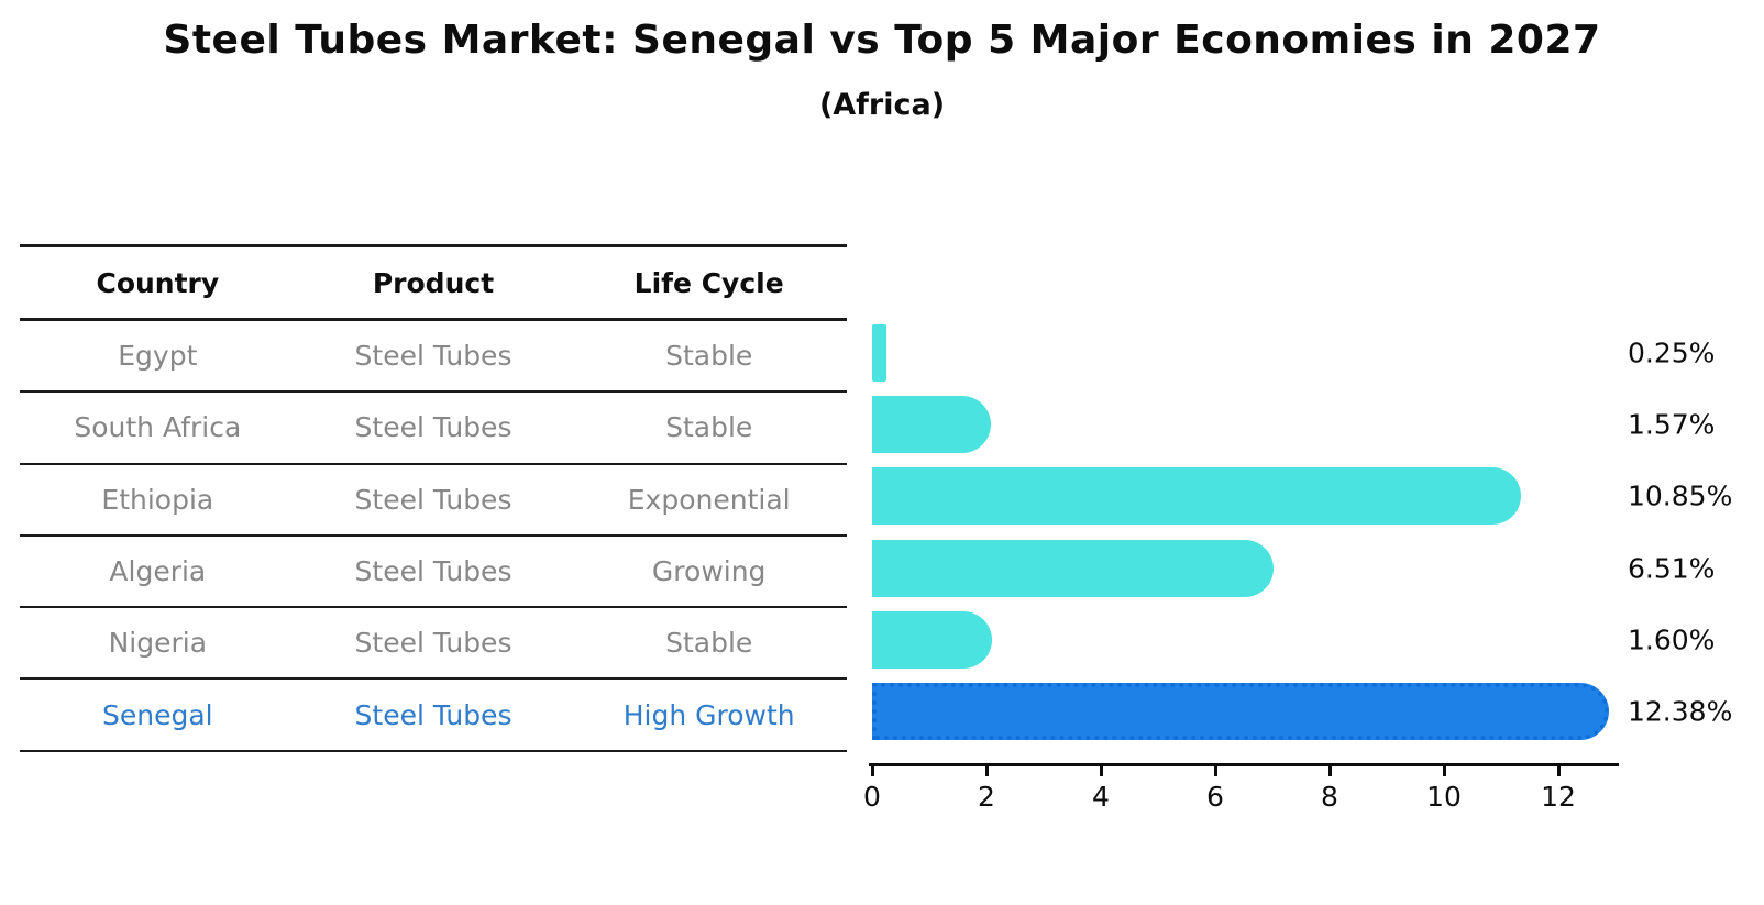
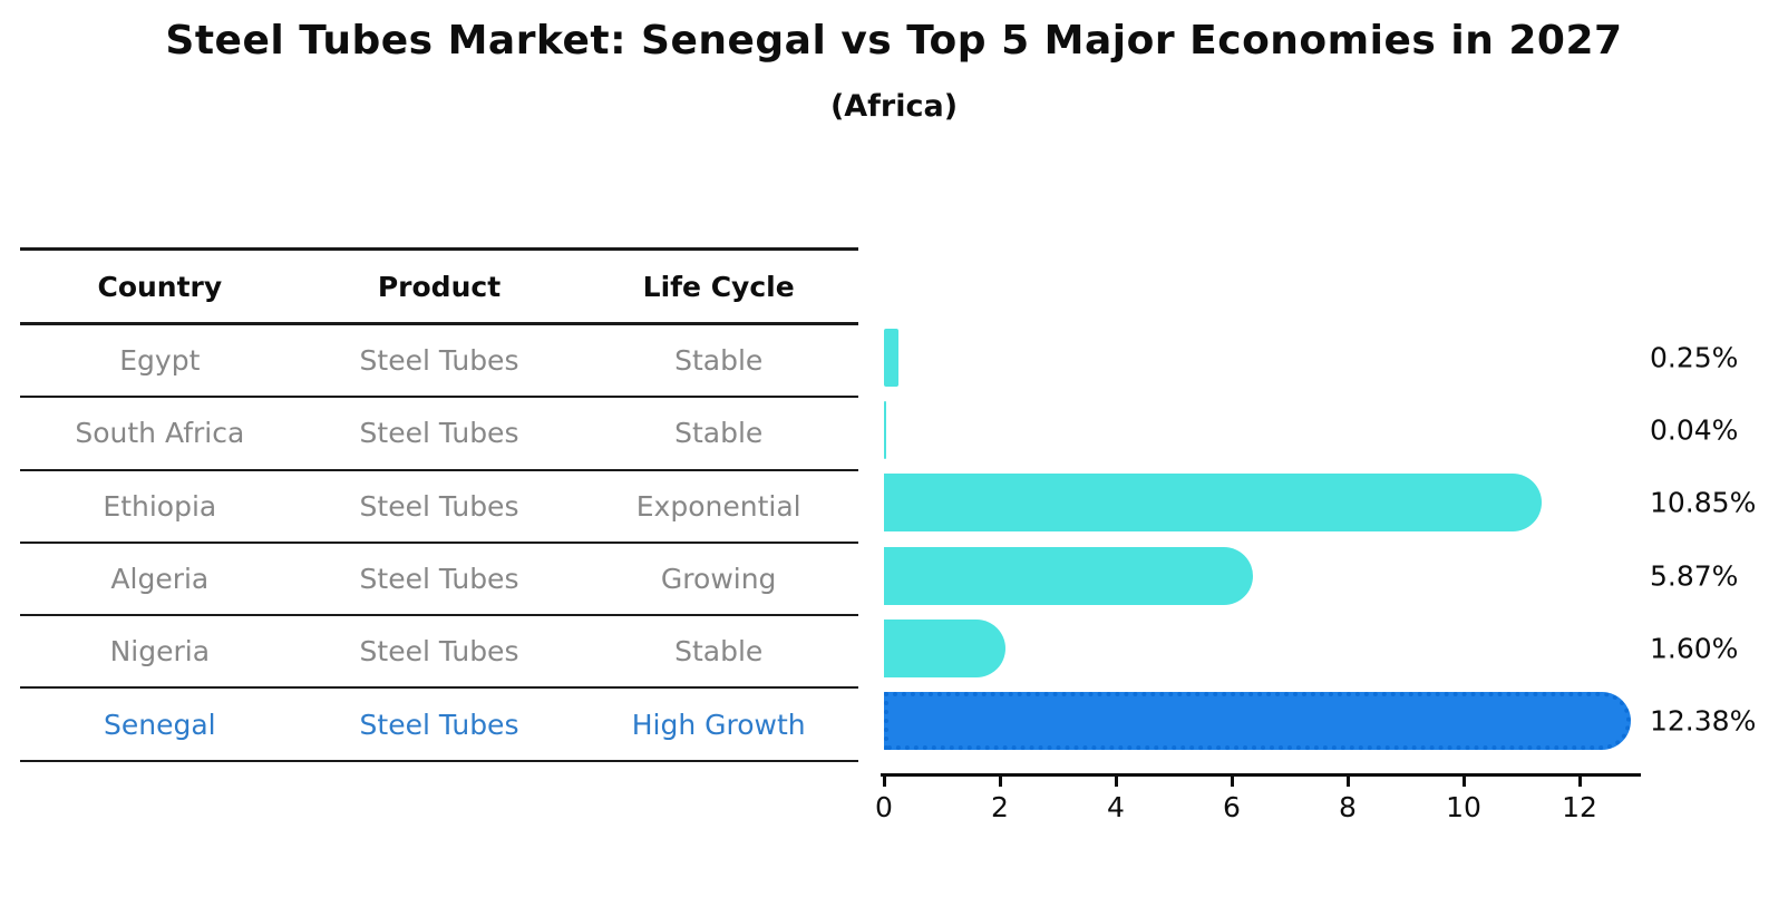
South Africa: 1.57% -> 0.04%
Algeria: 6.51% -> 5.87%
